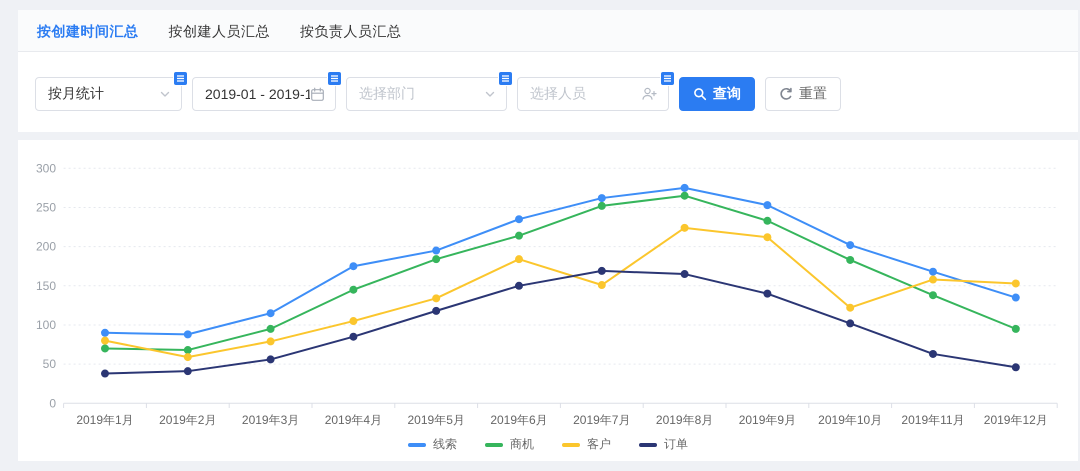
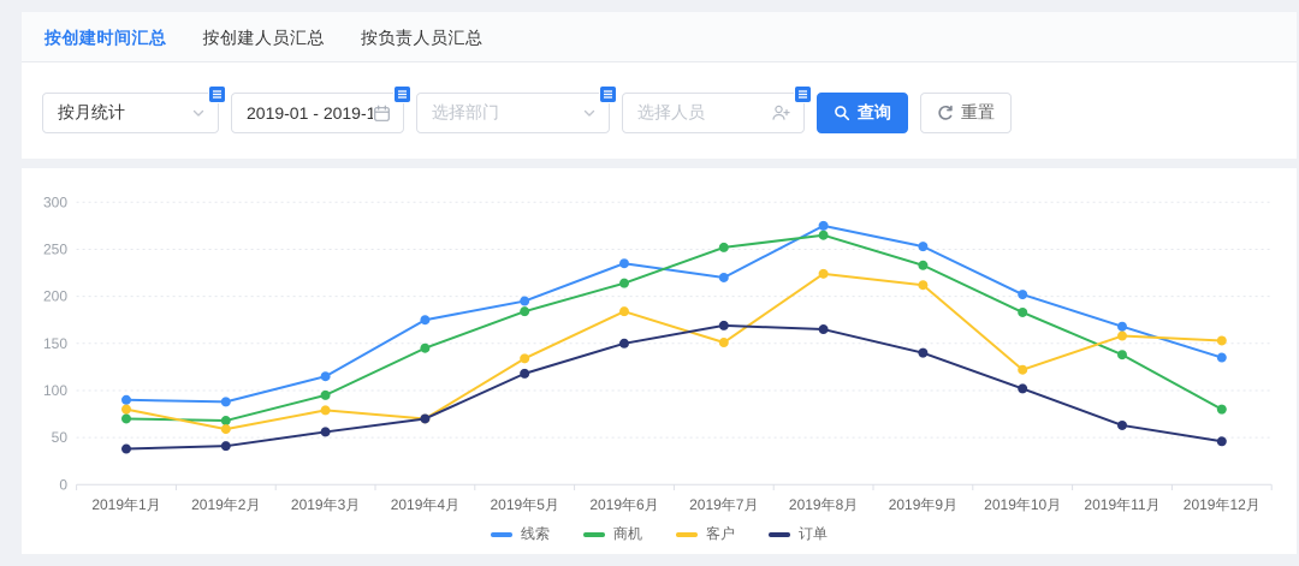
客户/2019年4月: 100 -> 70
订单/2019年4月: 80 -> 70
线索/2019年7月: 260 -> 220
商机/2019年12月: 100 -> 80
